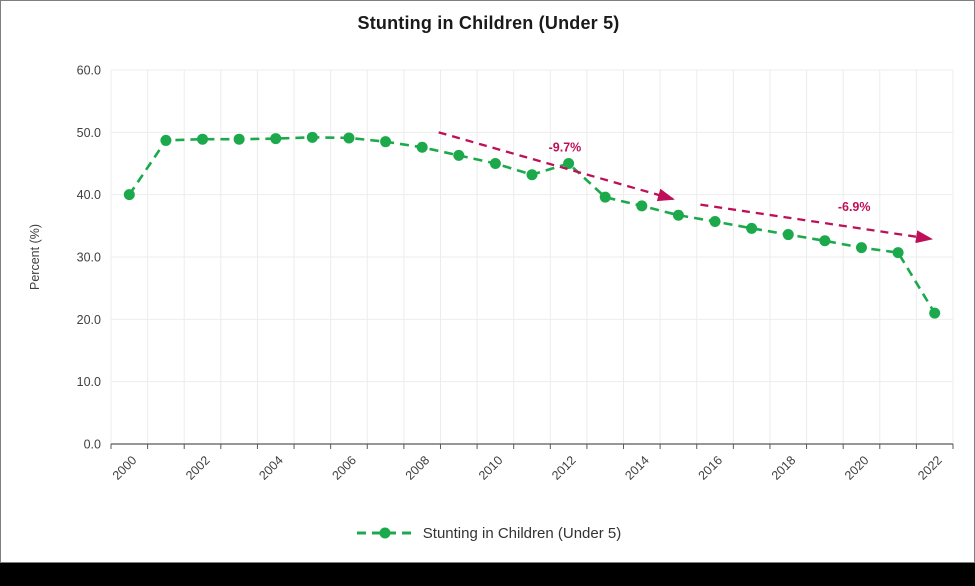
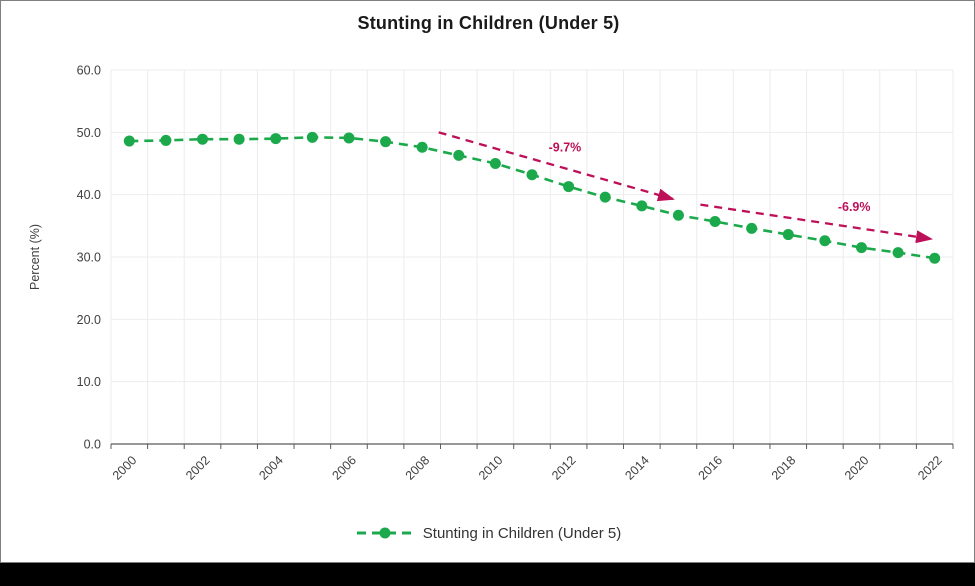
2000: 40 -> 49
2012: 45 -> 41
2022: 21 -> 30
